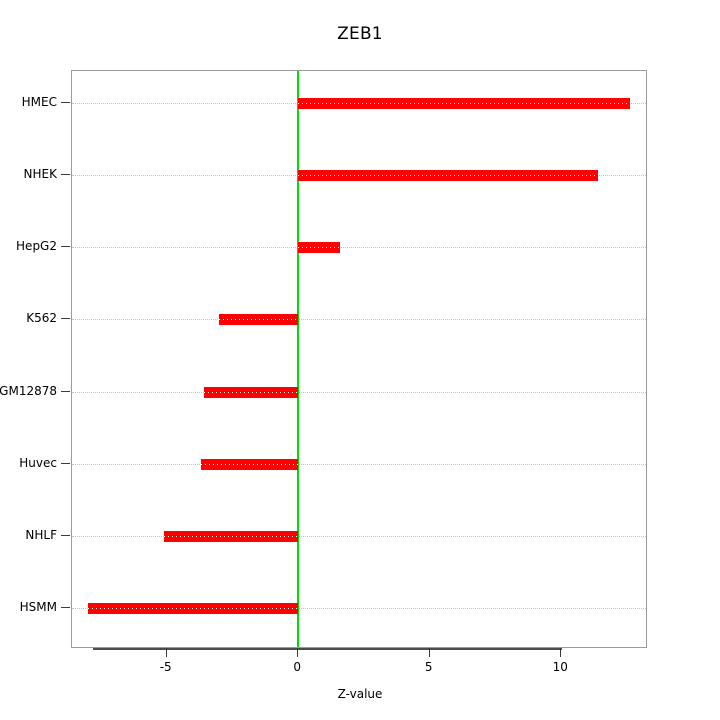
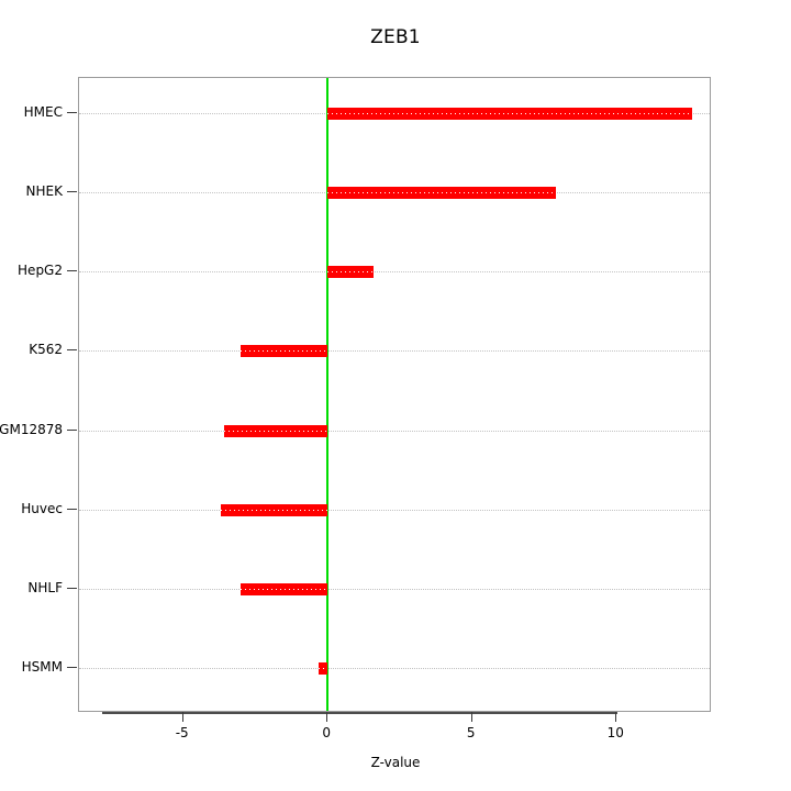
NHEK: 11.4 -> 7.9
NHLF: -5.1 -> -3.0
HSMM: -8.0 -> -0.3
